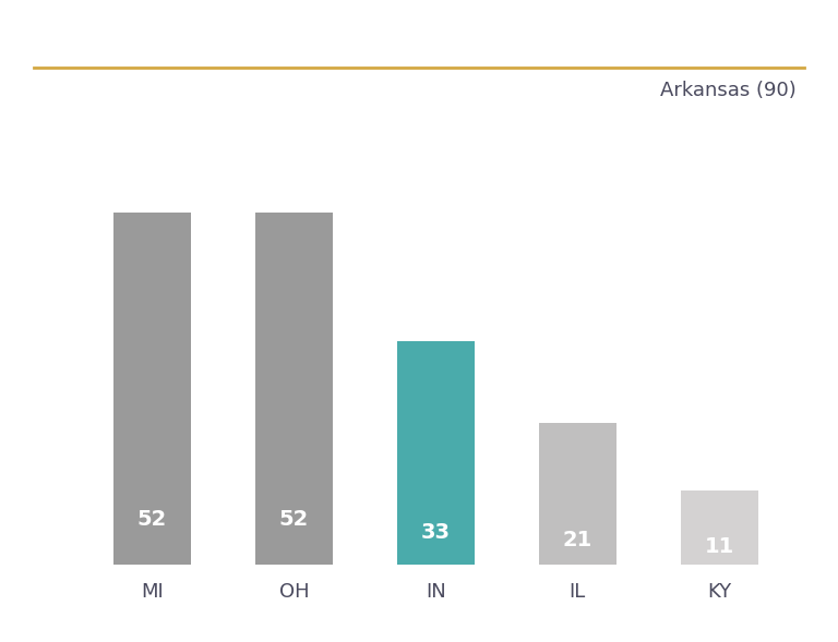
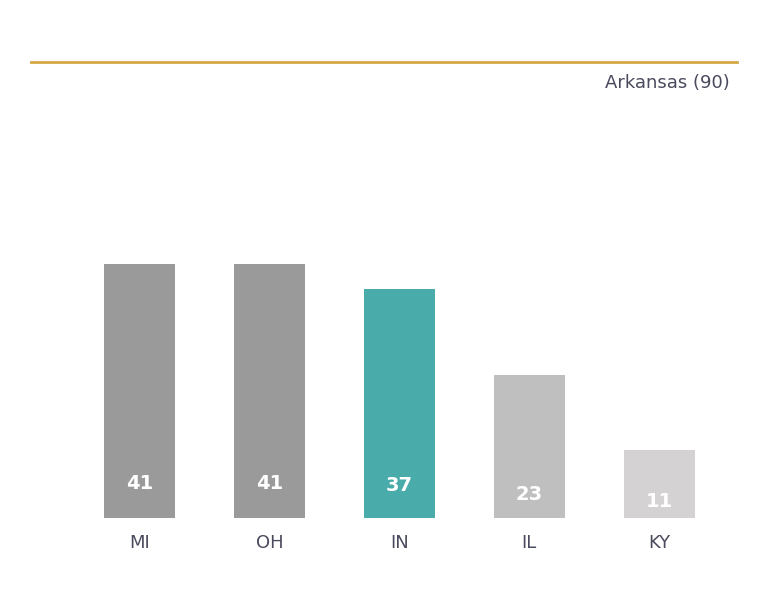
MI: 52 -> 41
OH: 52 -> 41
IN: 33 -> 37
IL: 21 -> 23
